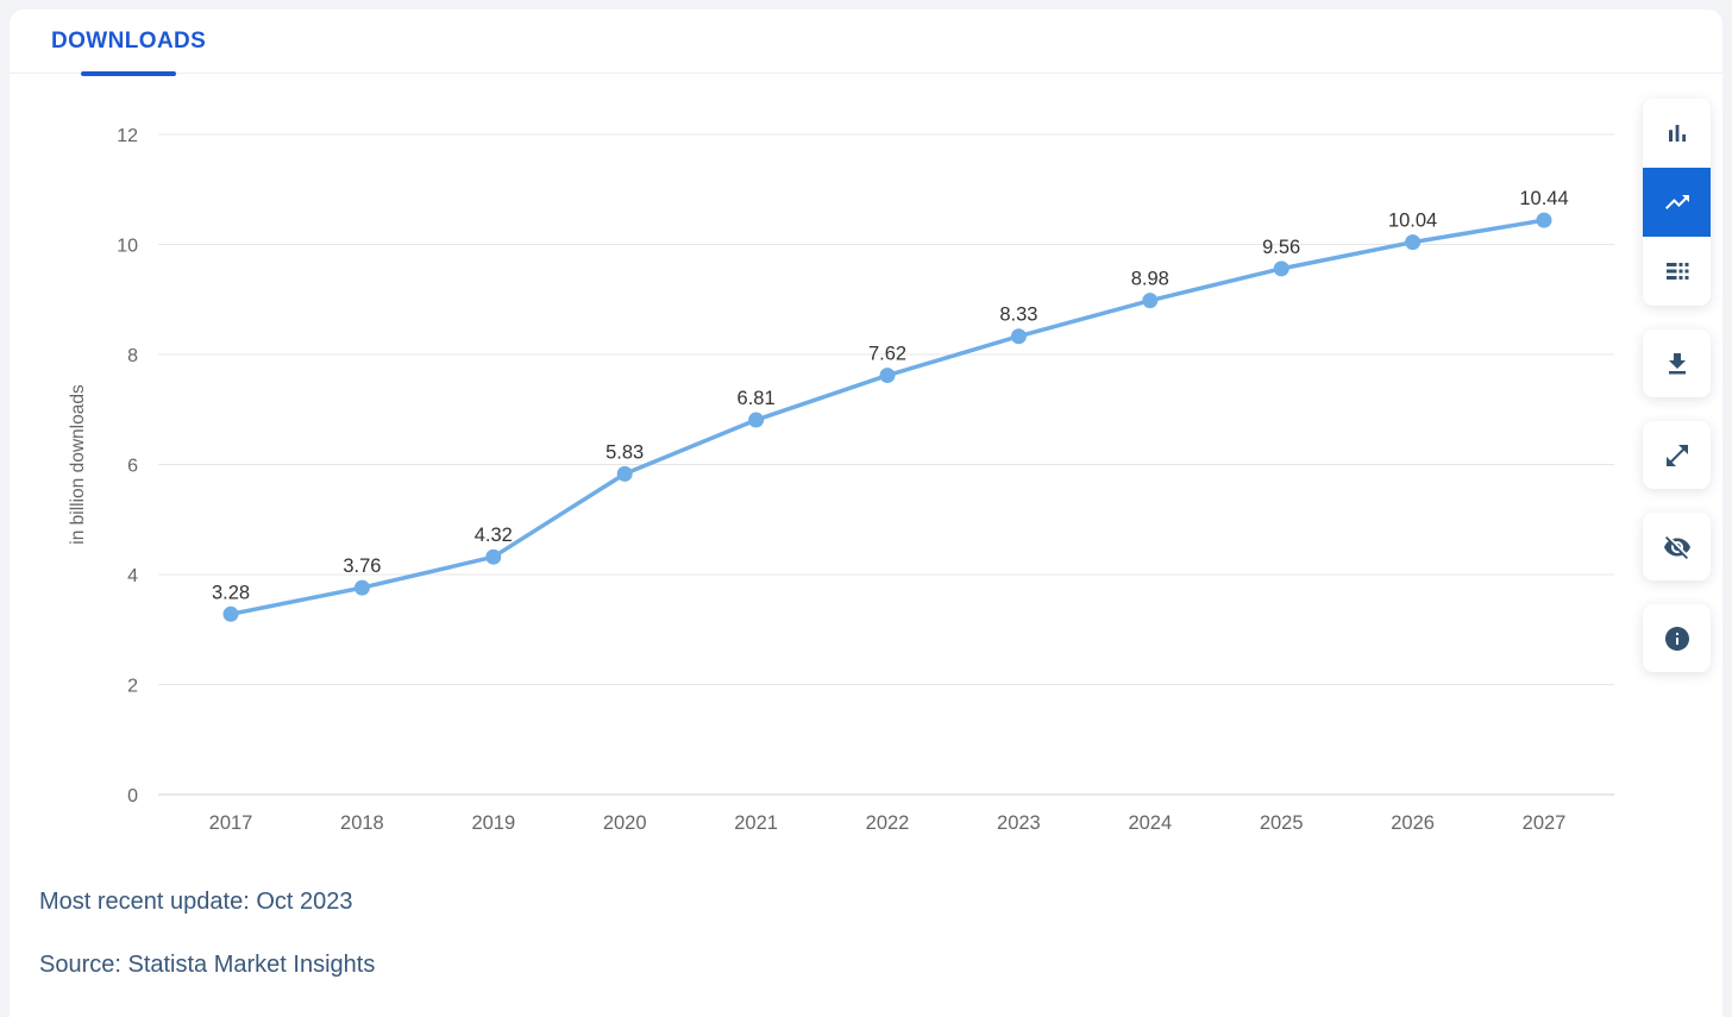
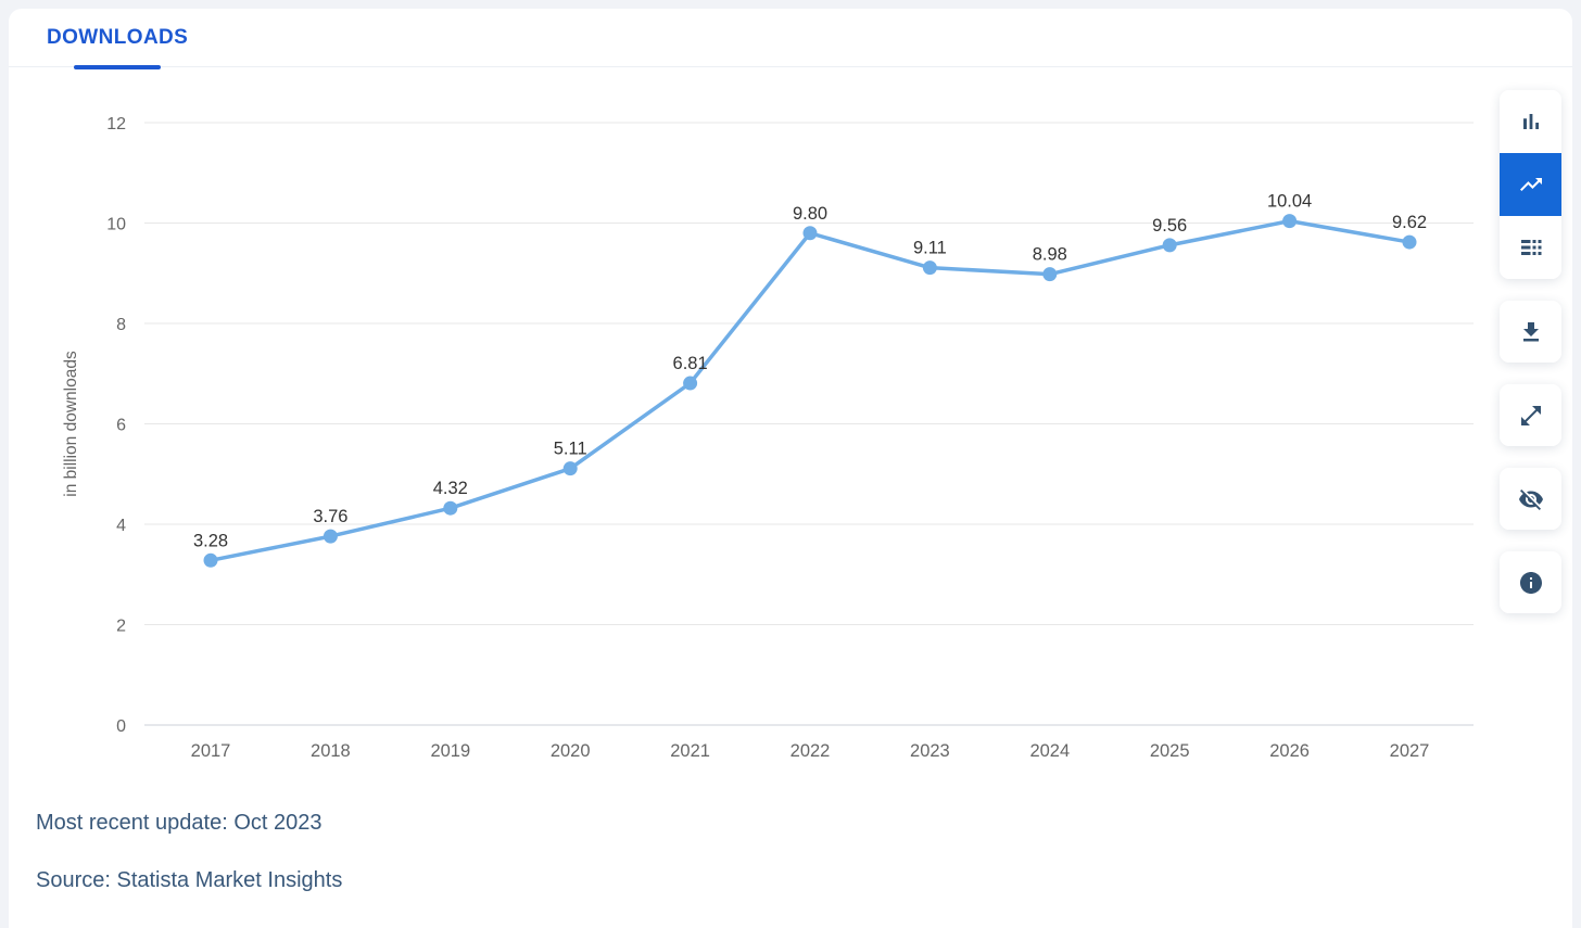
2020: 5.83 -> 5.11
2022: 7.62 -> 9.80
2023: 8.33 -> 9.11
2027: 10.44 -> 9.62
